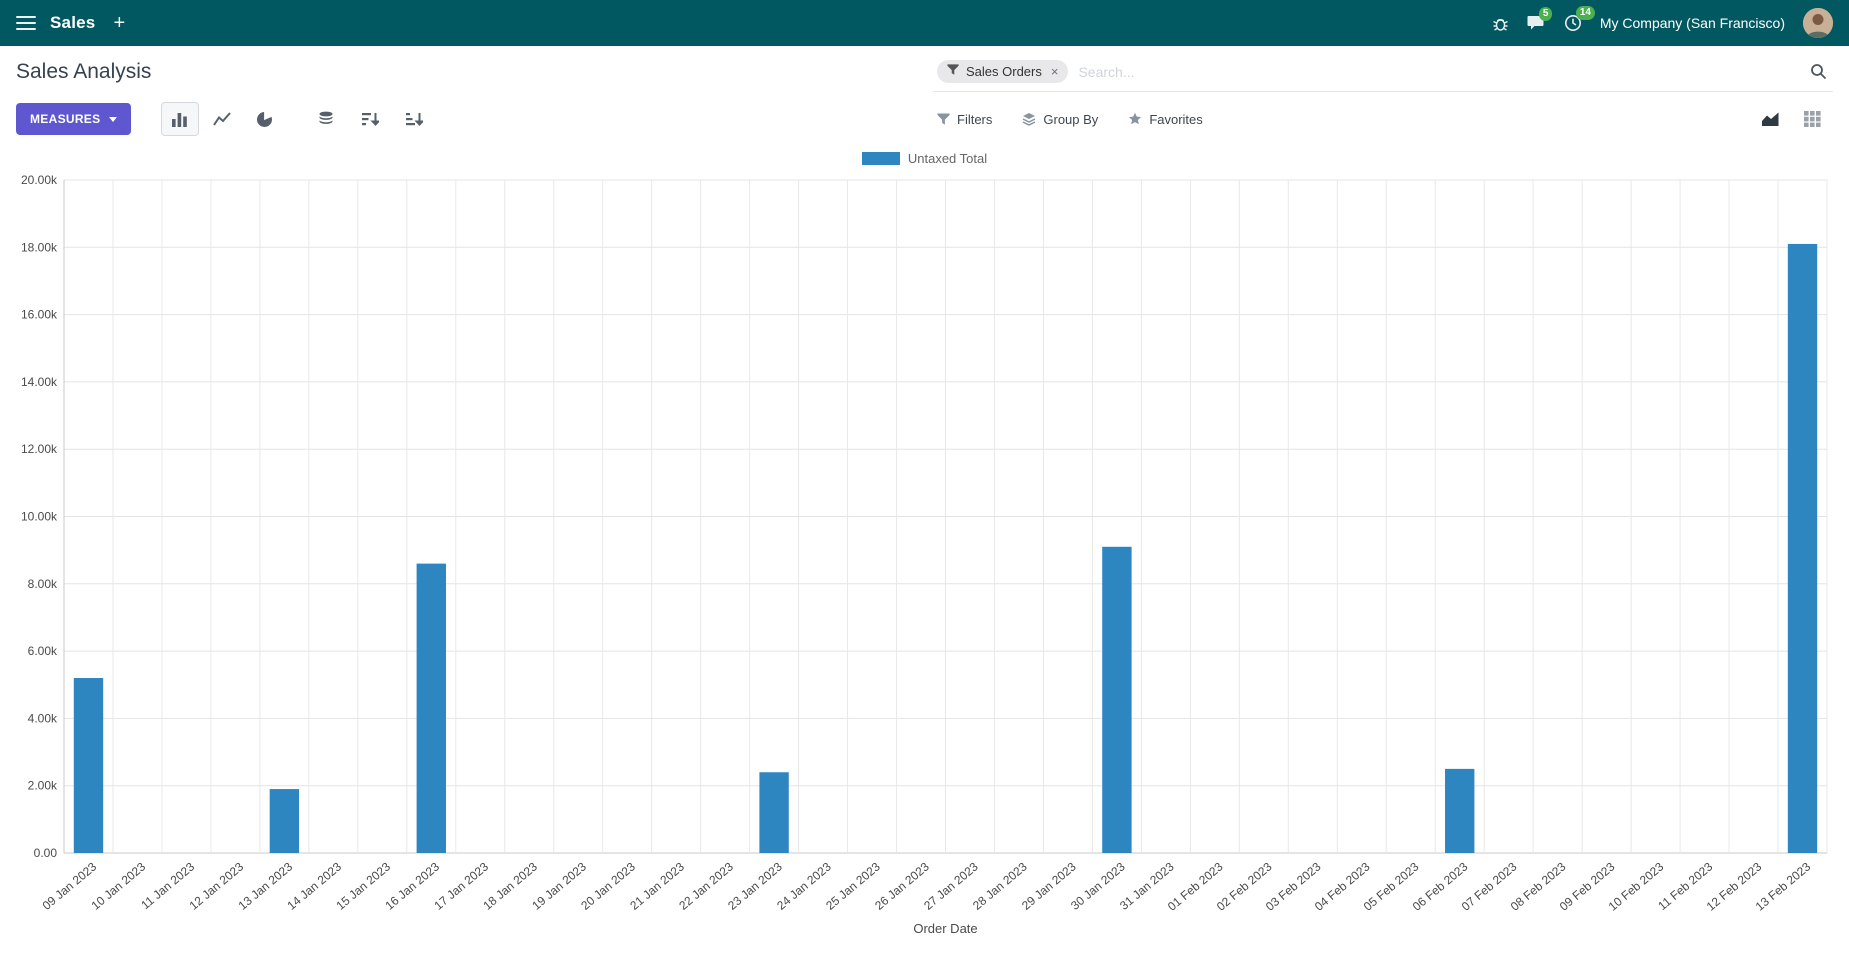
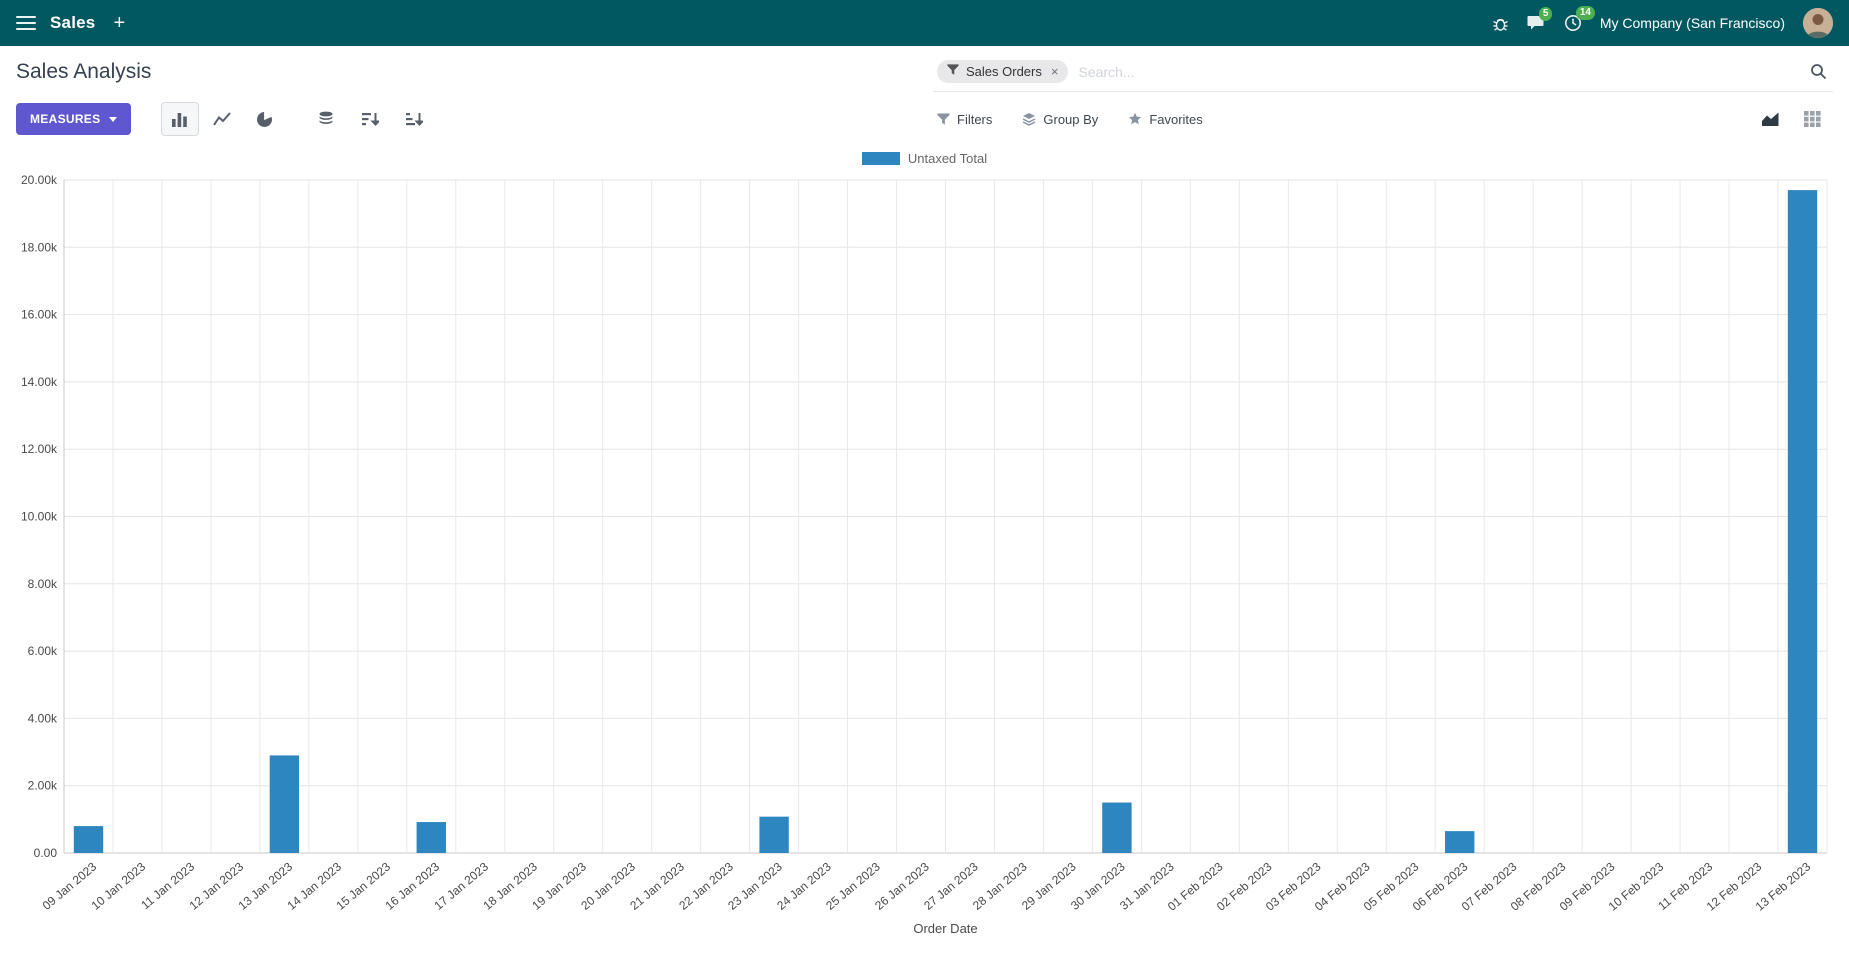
09 Jan 2023: 5.2k -> 0.8k
13 Jan 2023: 1.9k -> 2.9k
16 Jan 2023: 8.6k -> 0.9k
23 Jan 2023: 2.4k -> 1.1k
30 Jan 2023: 9.1k -> 1.5k
06 Feb 2023: 2.5k -> 0.6k
13 Feb 2023: 18.1k -> 19.7k
